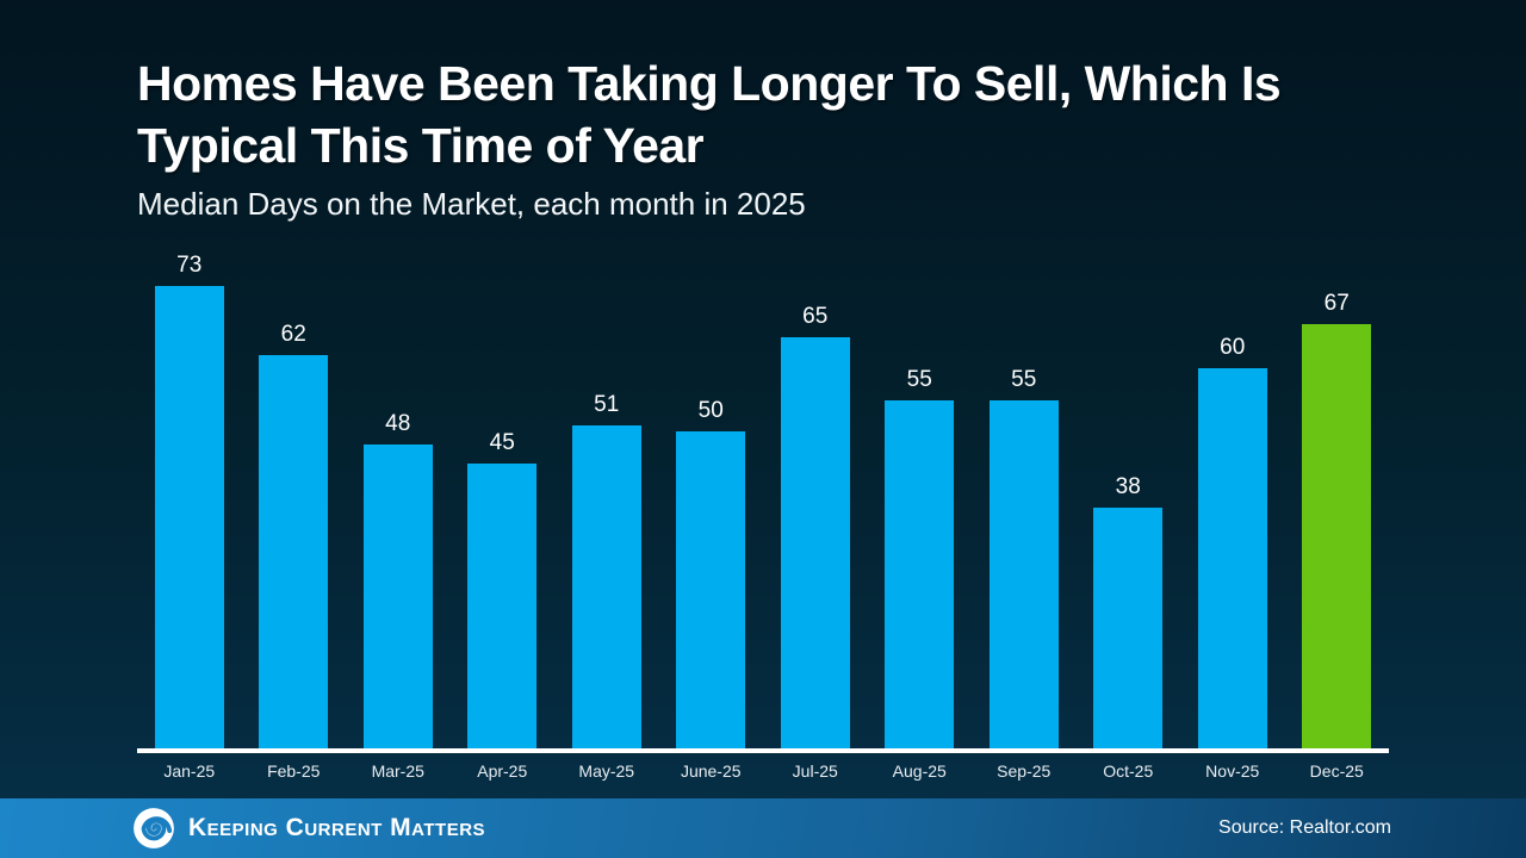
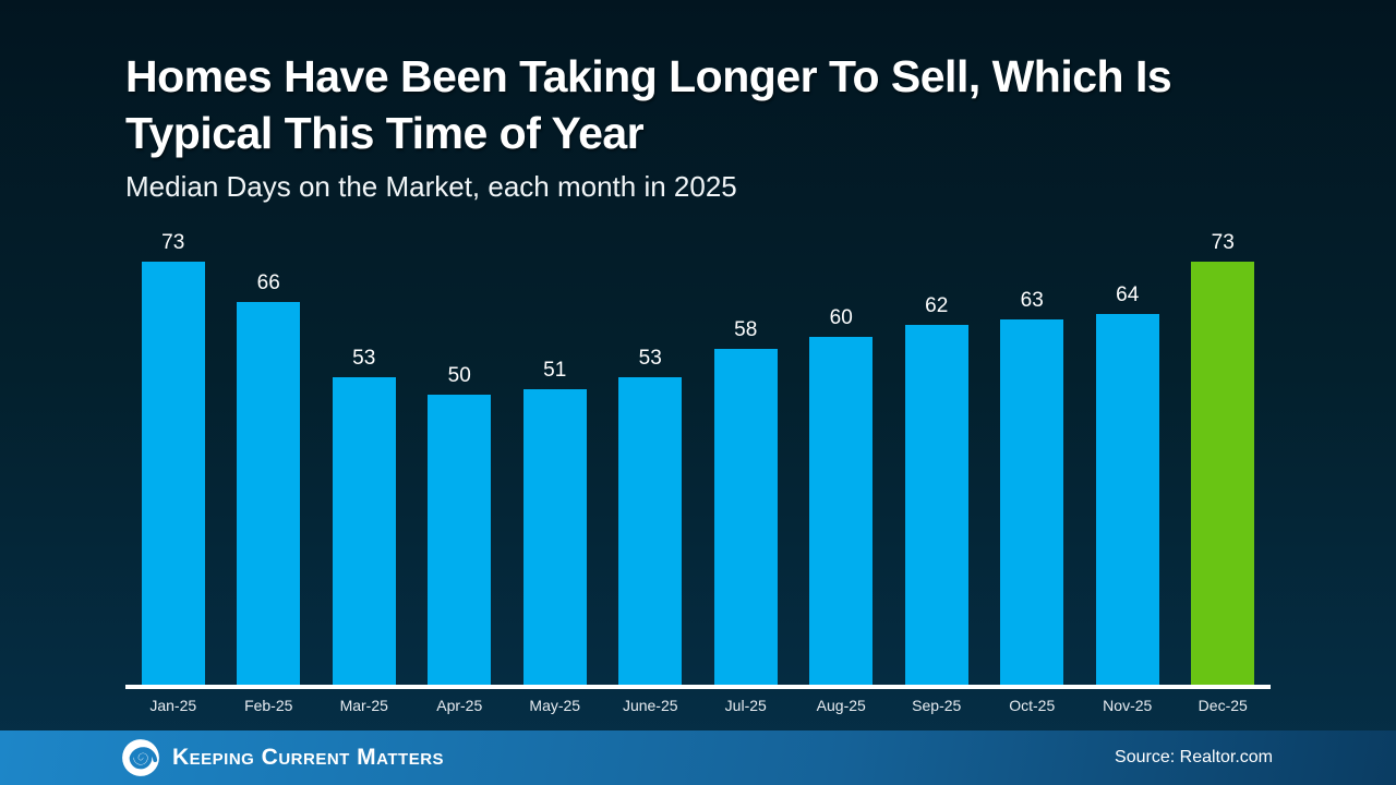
Feb-25: 62 -> 66
Mar-25: 48 -> 53
Apr-25: 45 -> 50
June-25: 50 -> 53
Jul-25: 65 -> 58
Aug-25: 55 -> 60
Sep-25: 55 -> 62
Oct-25: 38 -> 63
Nov-25: 60 -> 64
Dec-25: 67 -> 73
